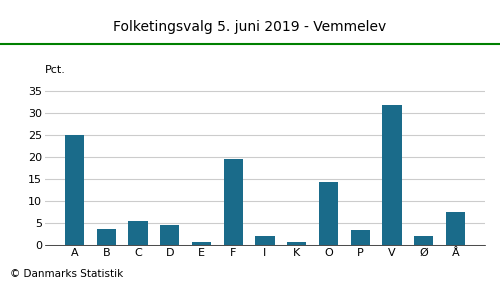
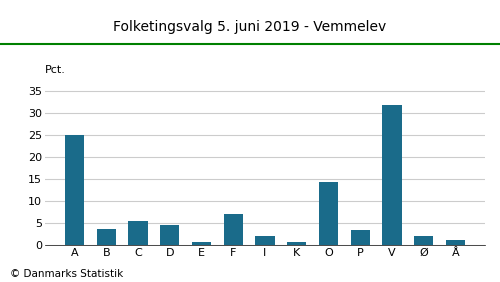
F: 19.5 -> 7.0
Å: 7.5 -> 1.3
